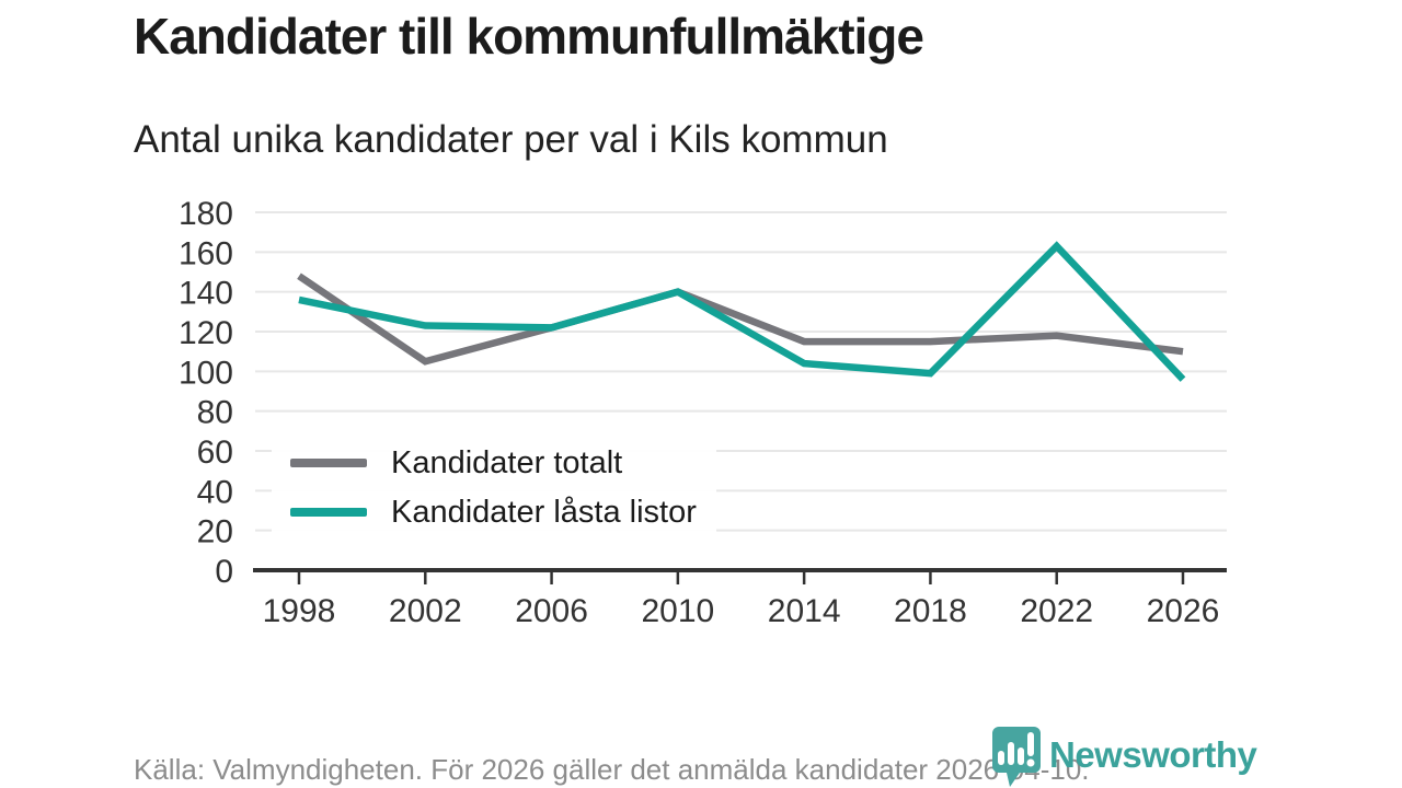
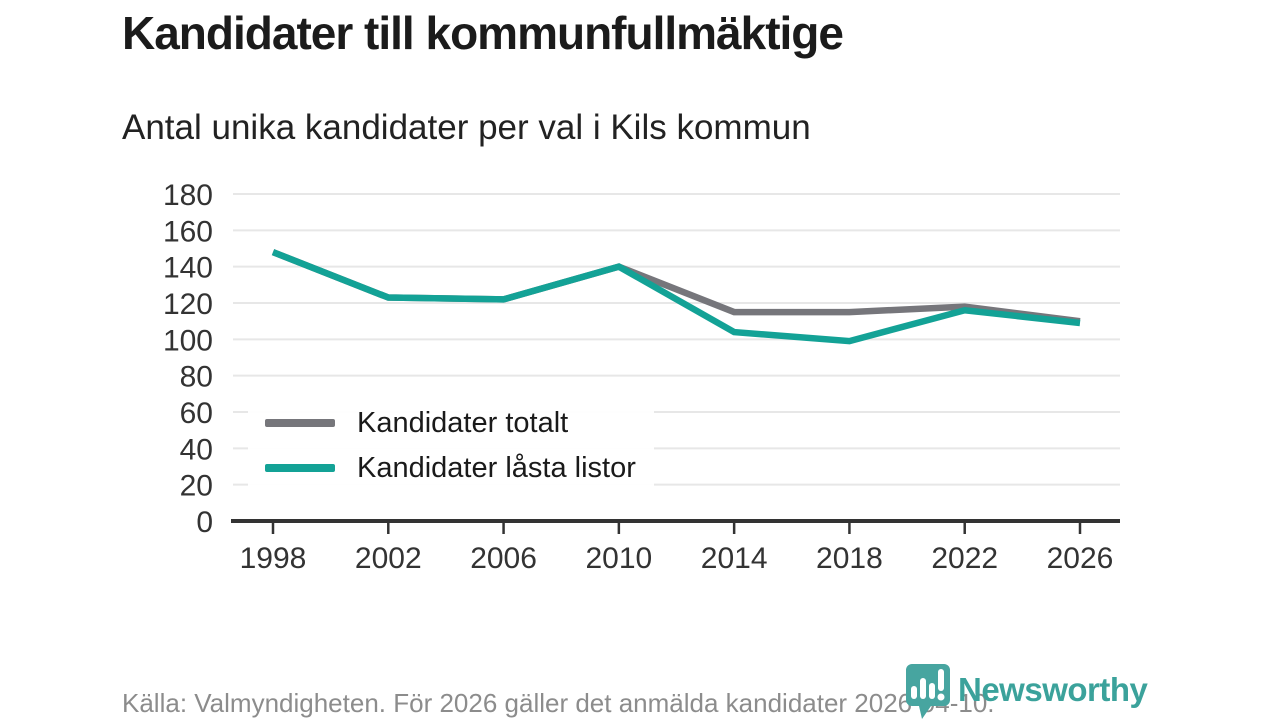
Kandidater låsta listor/1998: 136 -> 148
Kandidater totalt/2002: 105 -> 123
Kandidater låsta listor/2022: 163 -> 116
Kandidater låsta listor/2026: 96 -> 109
